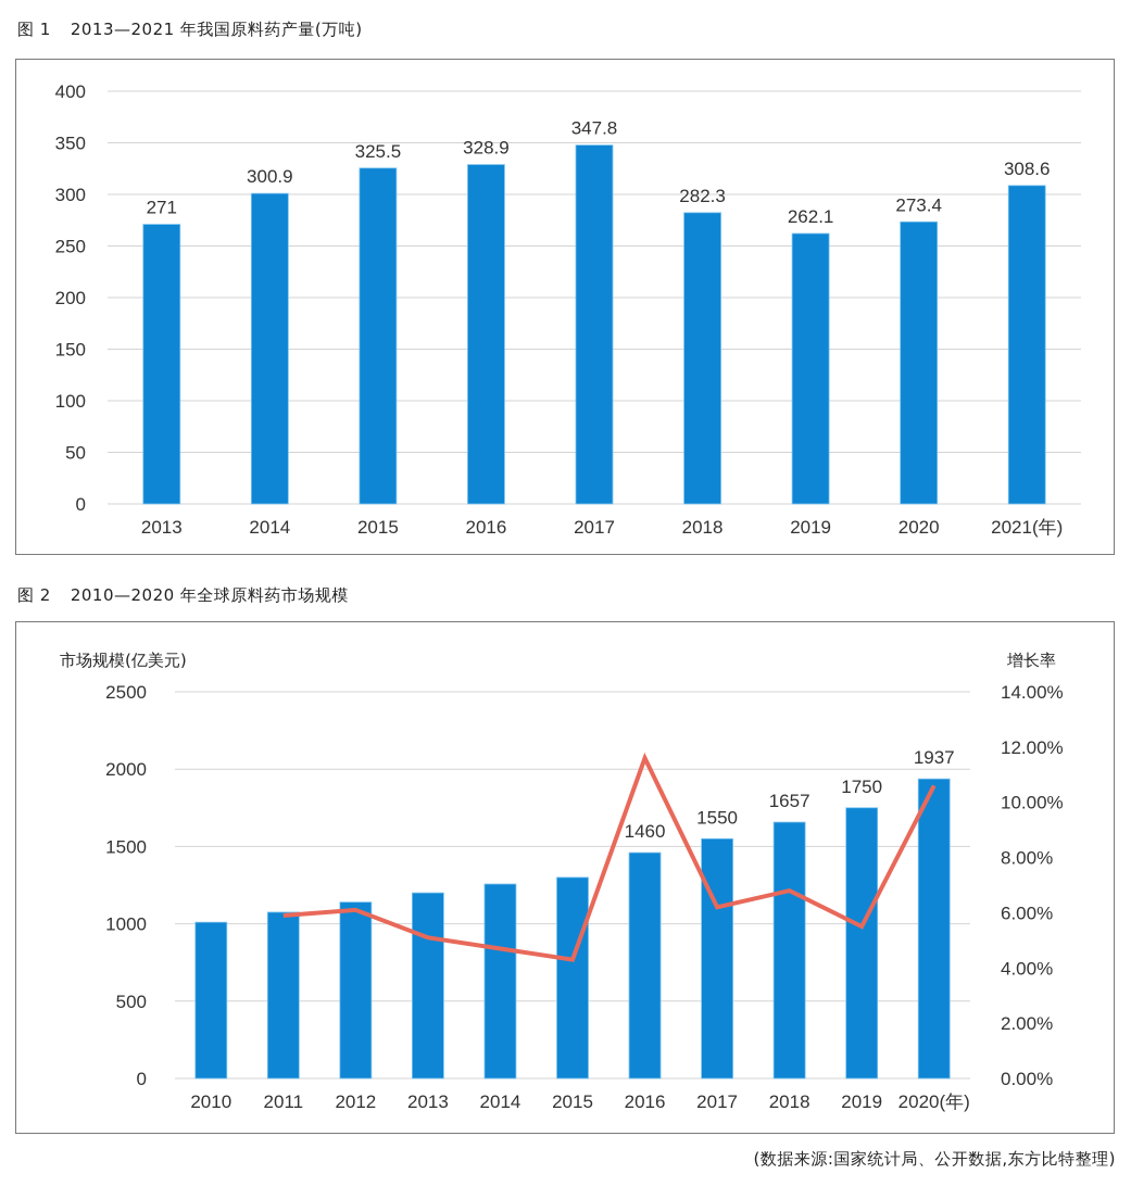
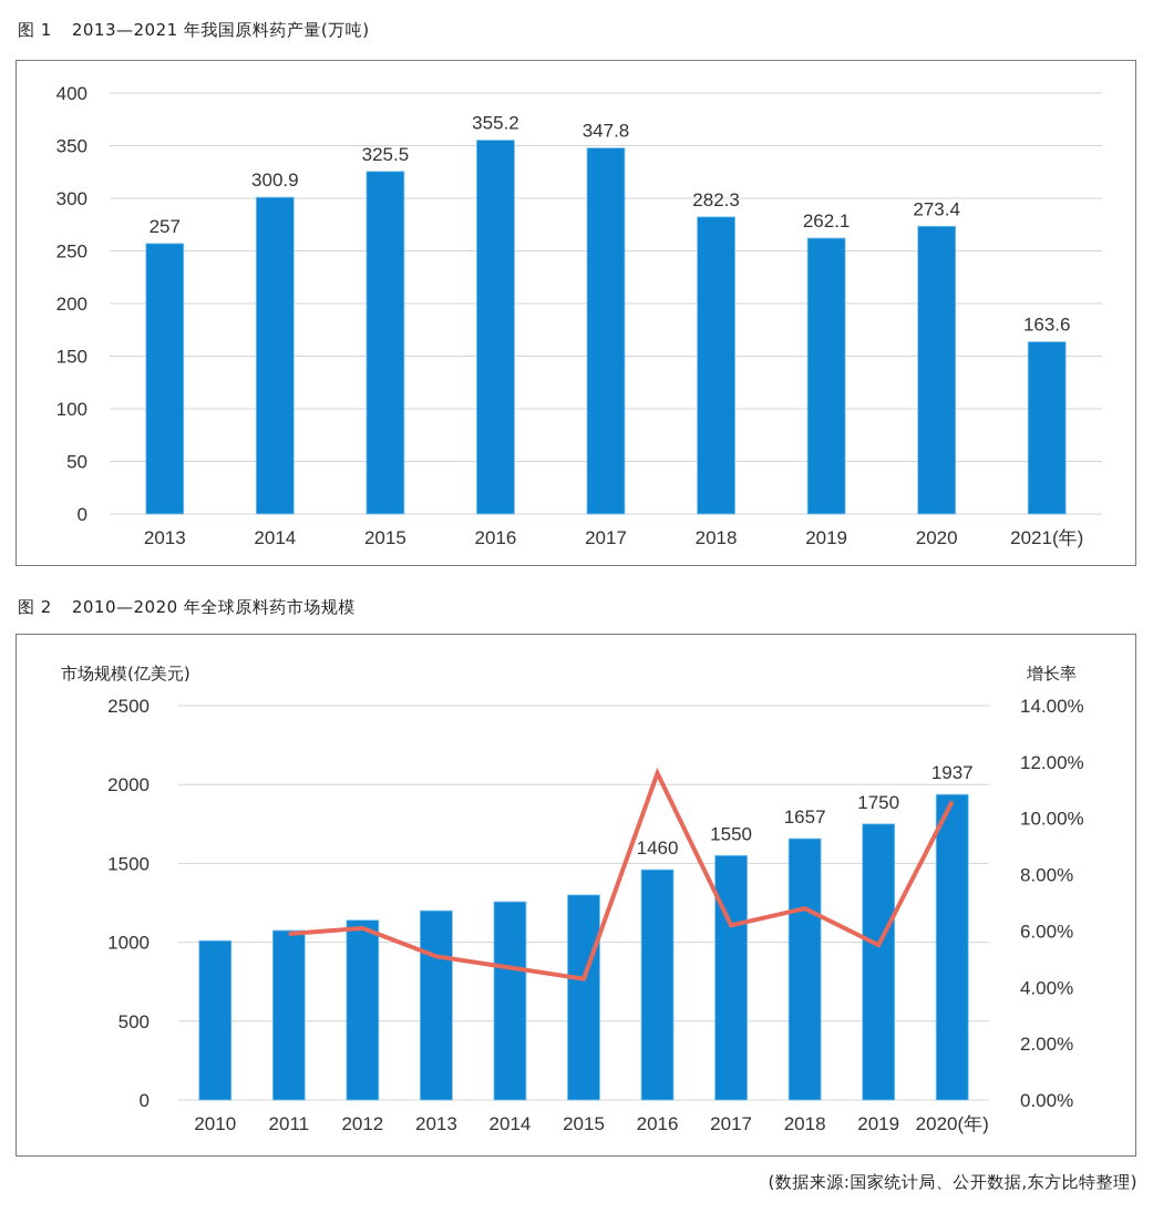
2013—2021 年我国原料药产量(万吨)/2013: 271 -> 257
2013—2021 年我国原料药产量(万吨)/2016: 328.9 -> 355.2
2013—2021 年我国原料药产量(万吨)/2021(年): 308.6 -> 163.6
